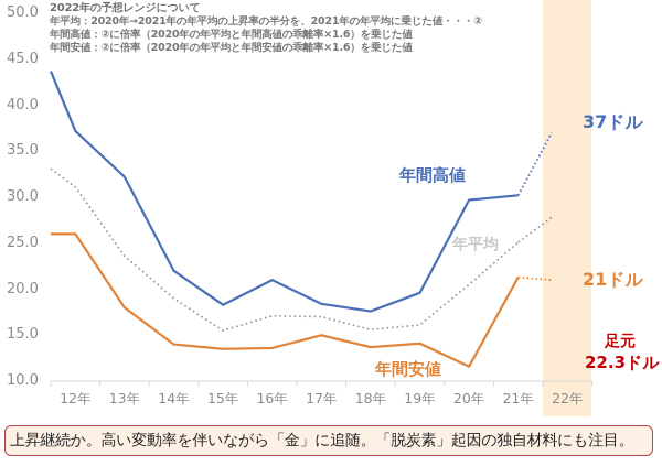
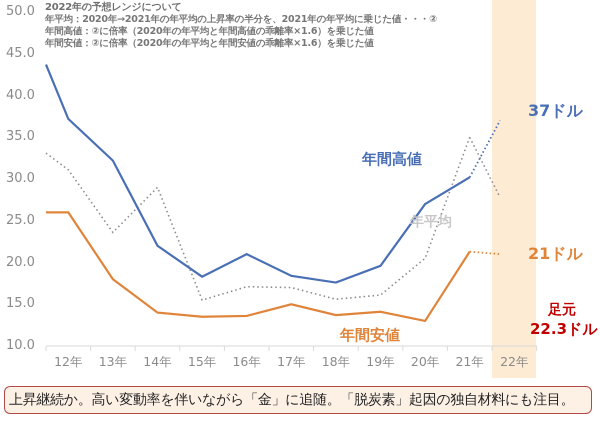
年平均/14年: 19 -> 29
年間高値/20年: 30 -> 27
年間安値/20年: 12 -> 13
年平均/21年: 25 -> 35
